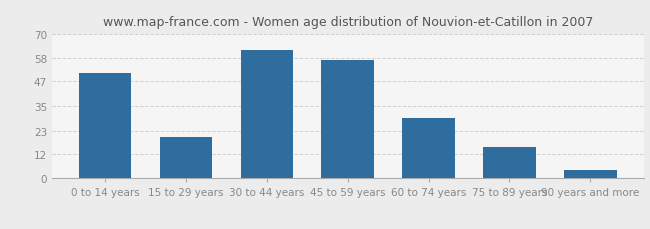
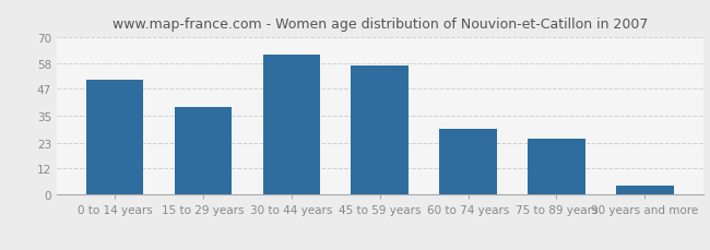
15 to 29 years: 20 -> 39
75 to 89 years: 15 -> 25
